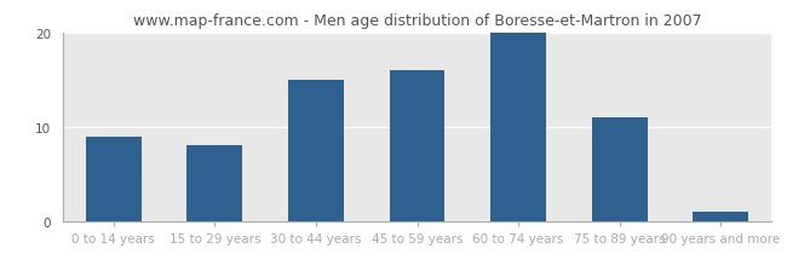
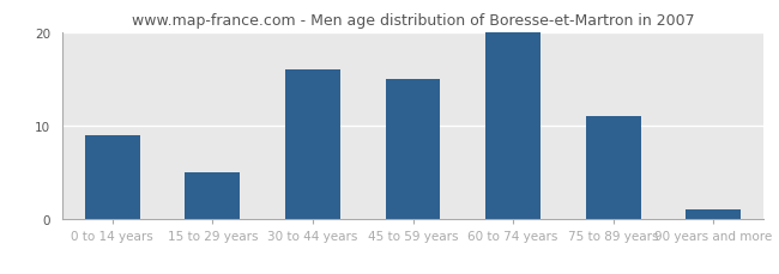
15 to 29 years: 8 -> 5
30 to 44 years: 15 -> 16
45 to 59 years: 16 -> 15
